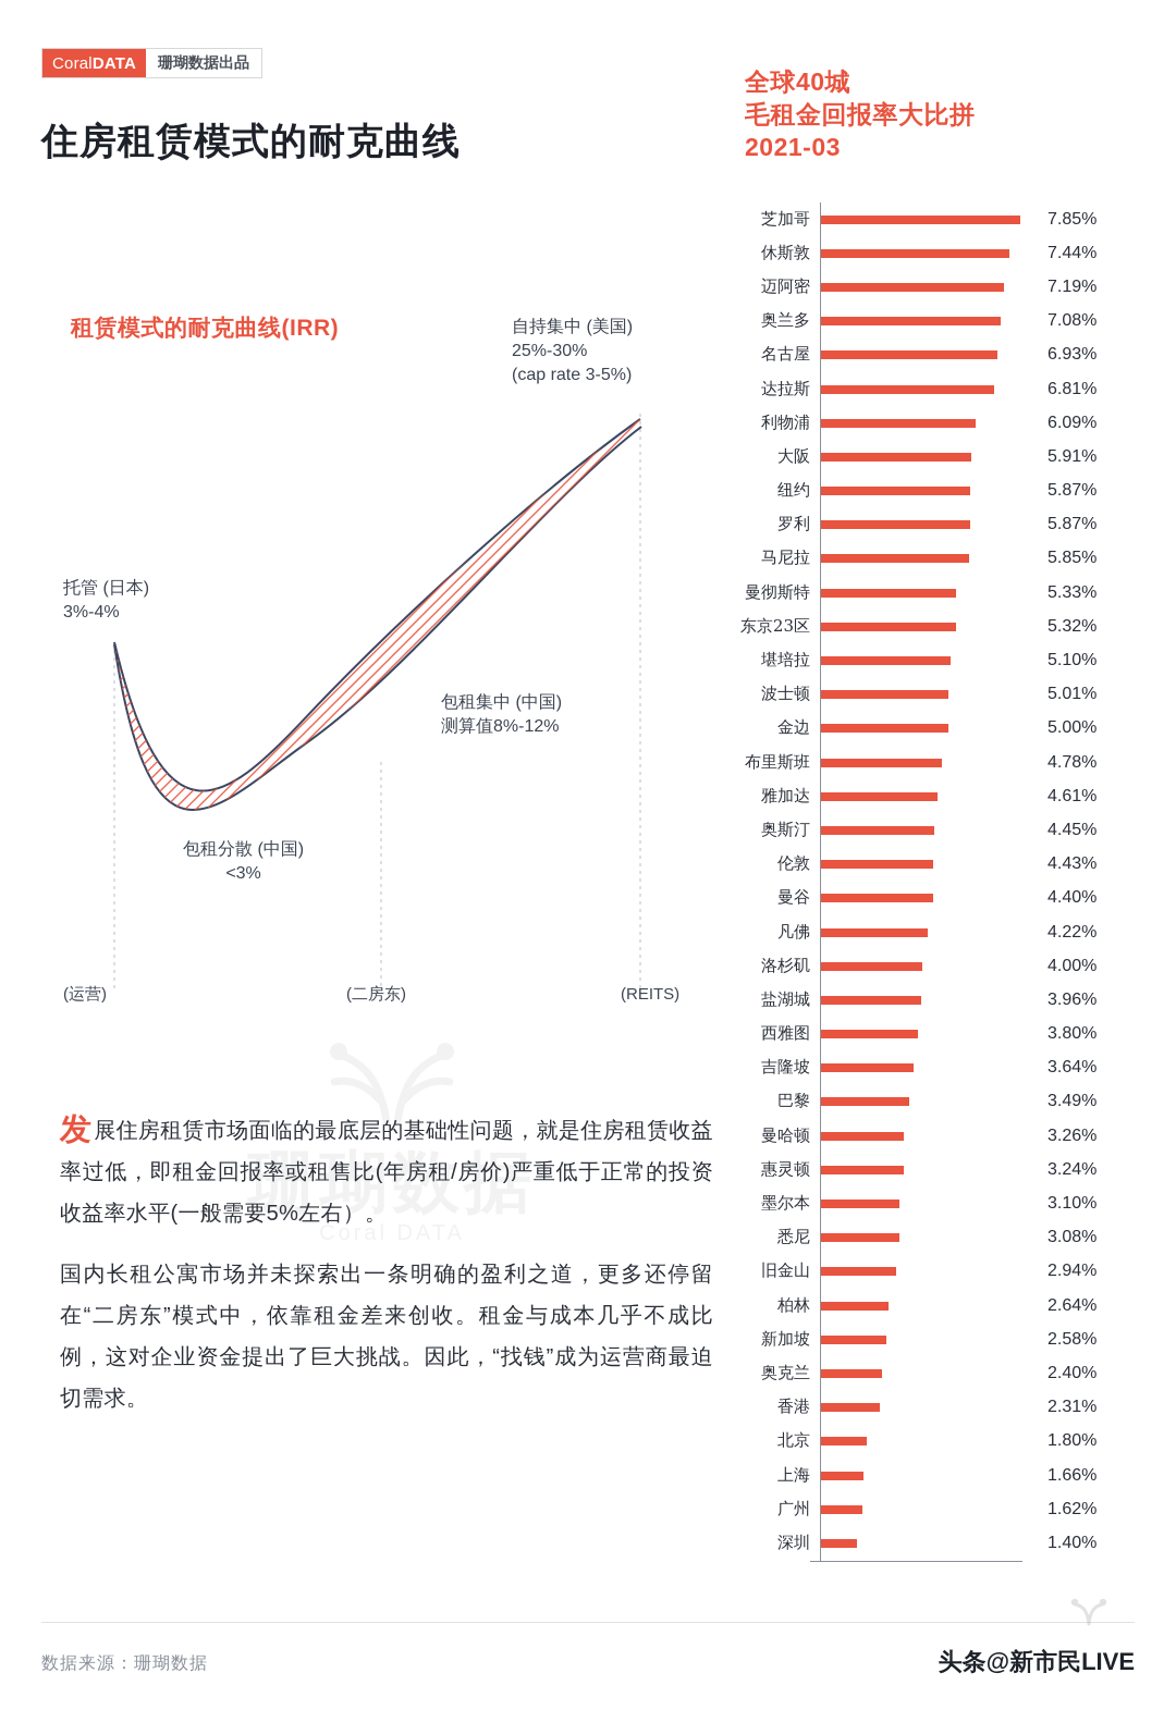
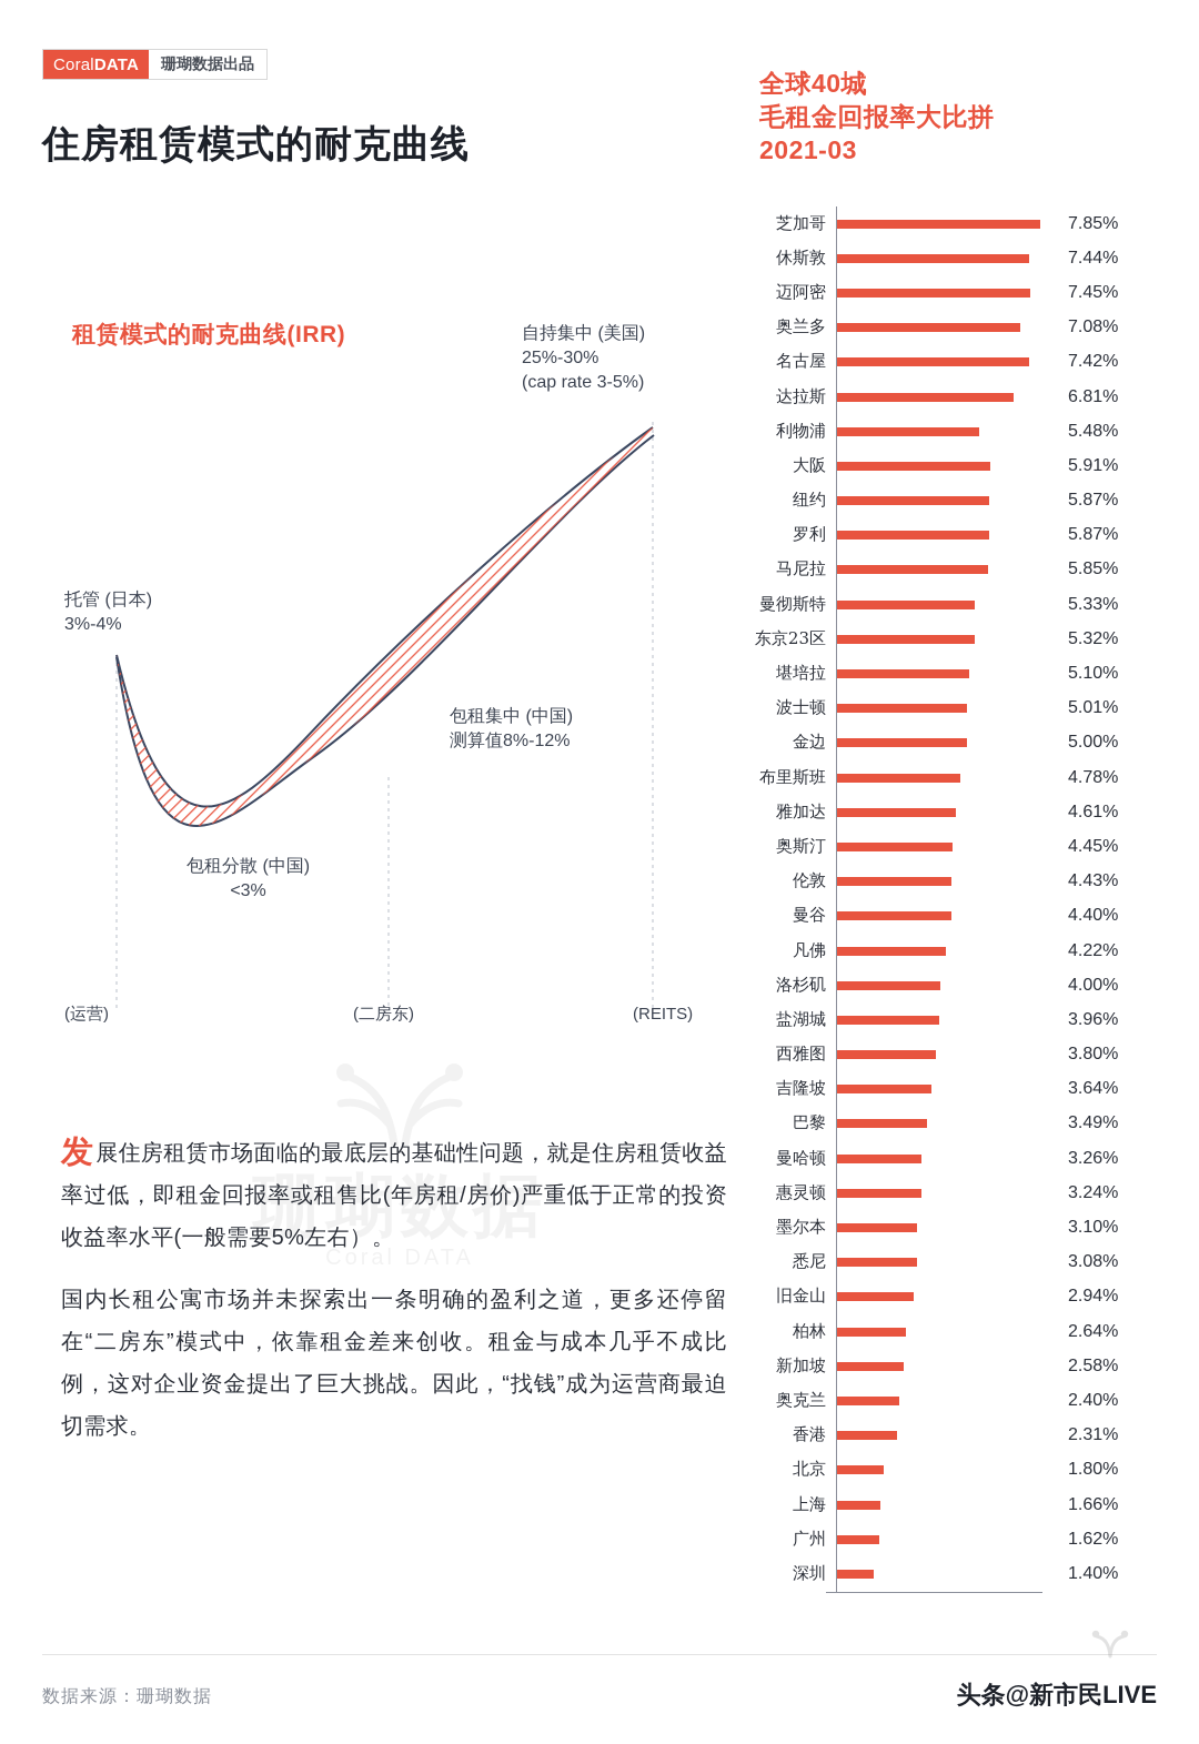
迈阿密: 7.19% -> 7.45%
名古屋: 6.93% -> 7.42%
利物浦: 6.09% -> 5.48%
